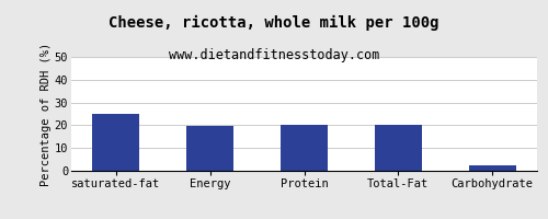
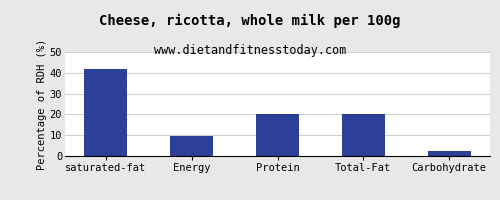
saturated-fat: 25.0 -> 42.0
Energy: 19.5 -> 9.5
